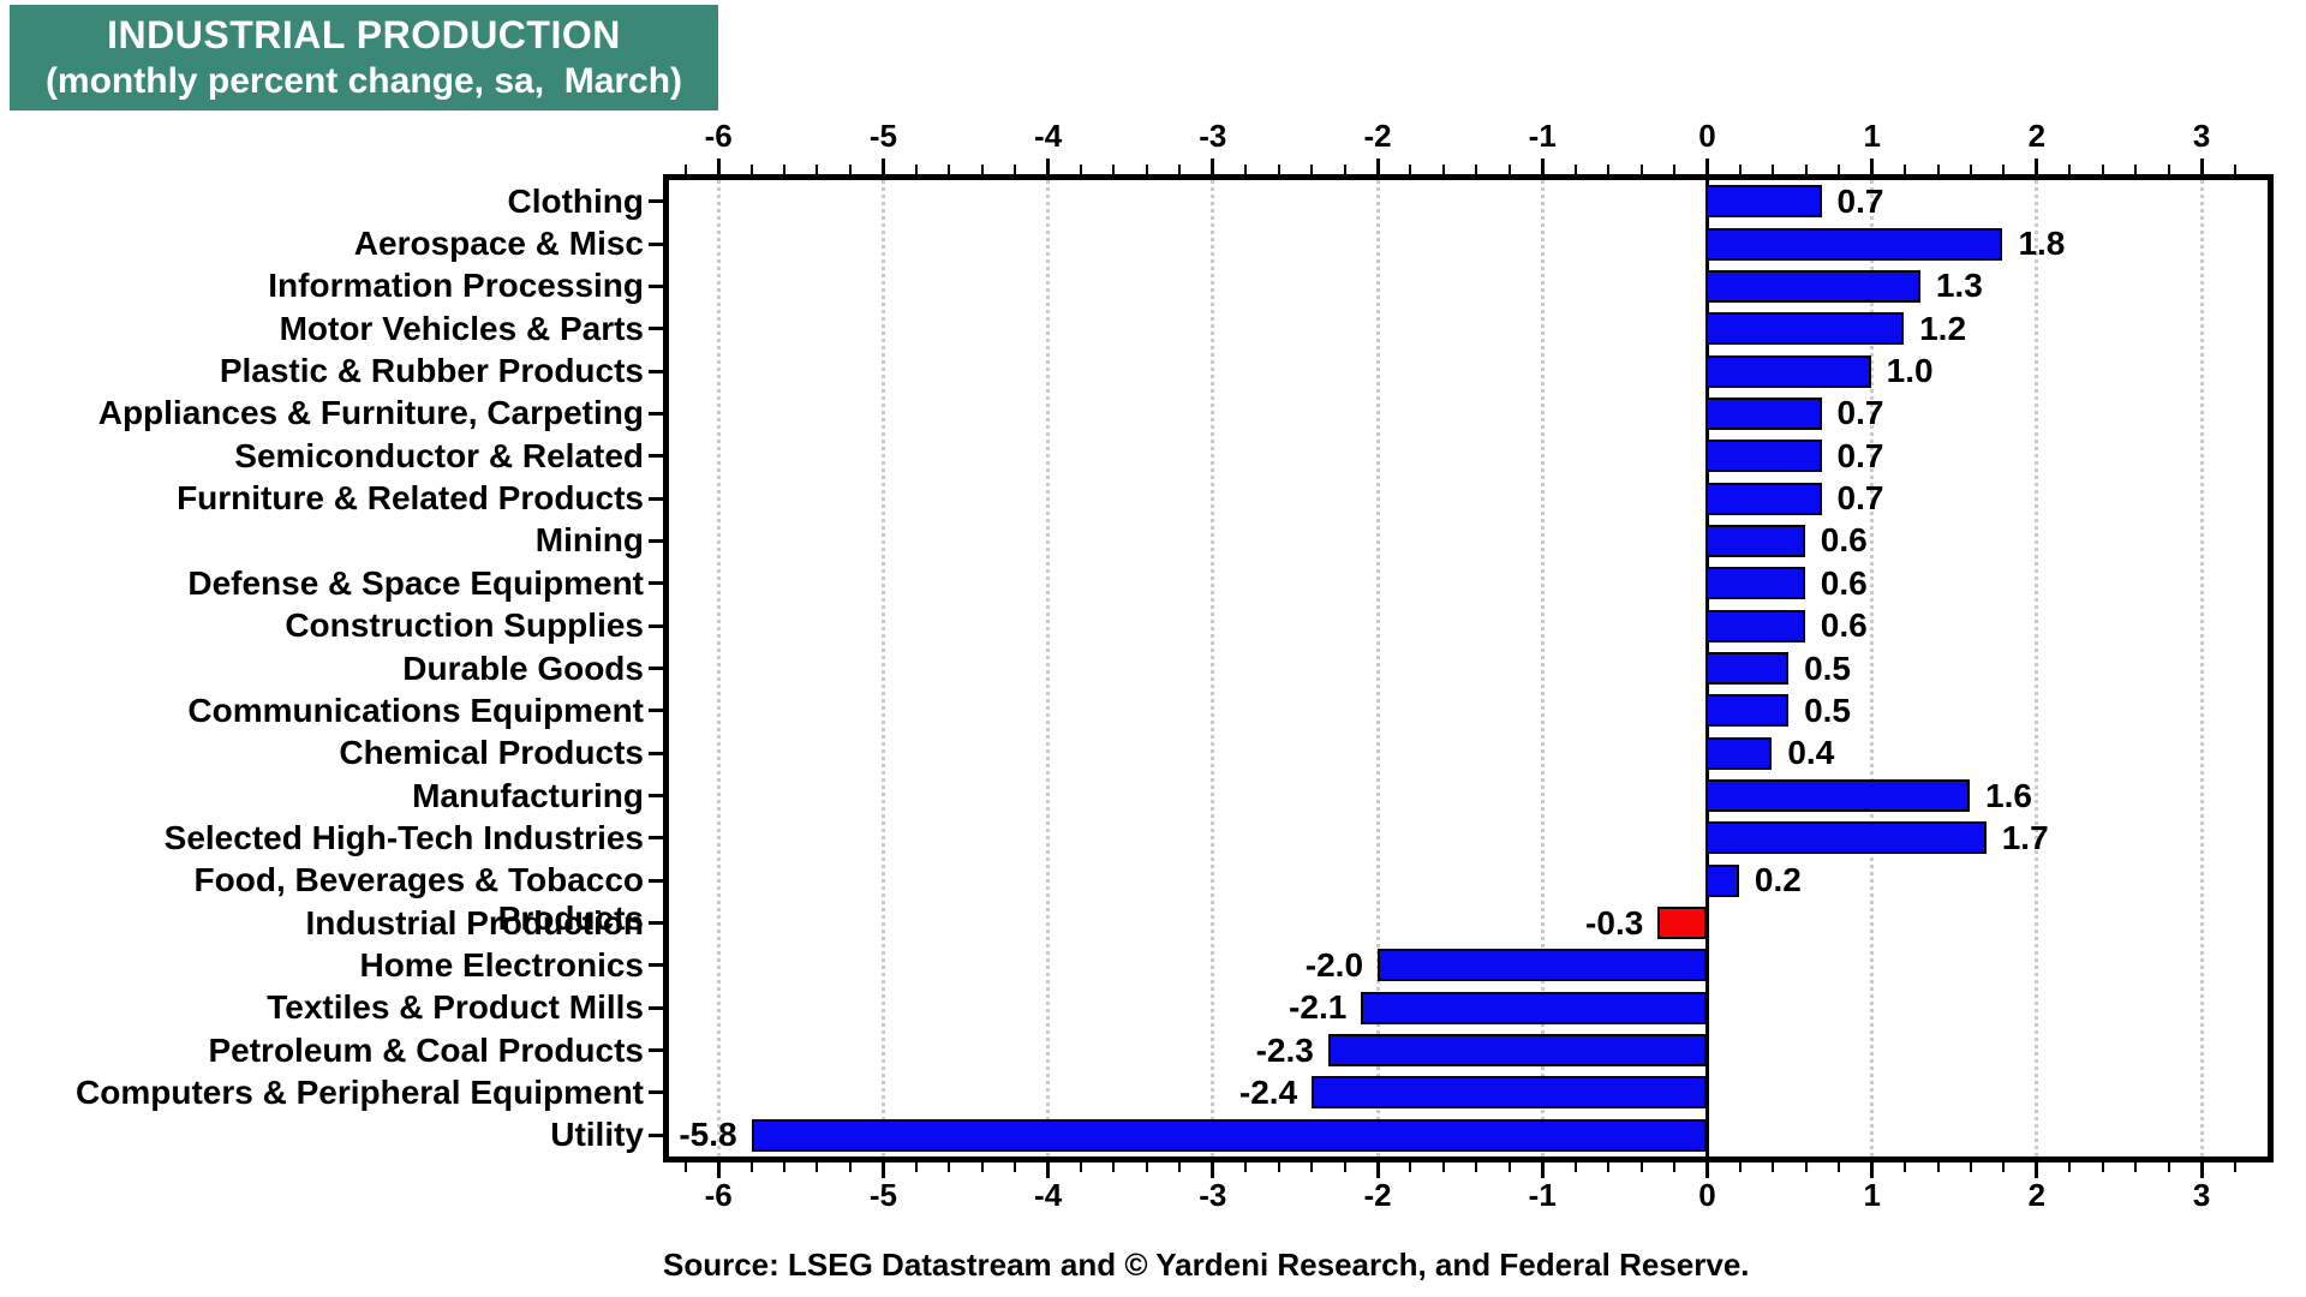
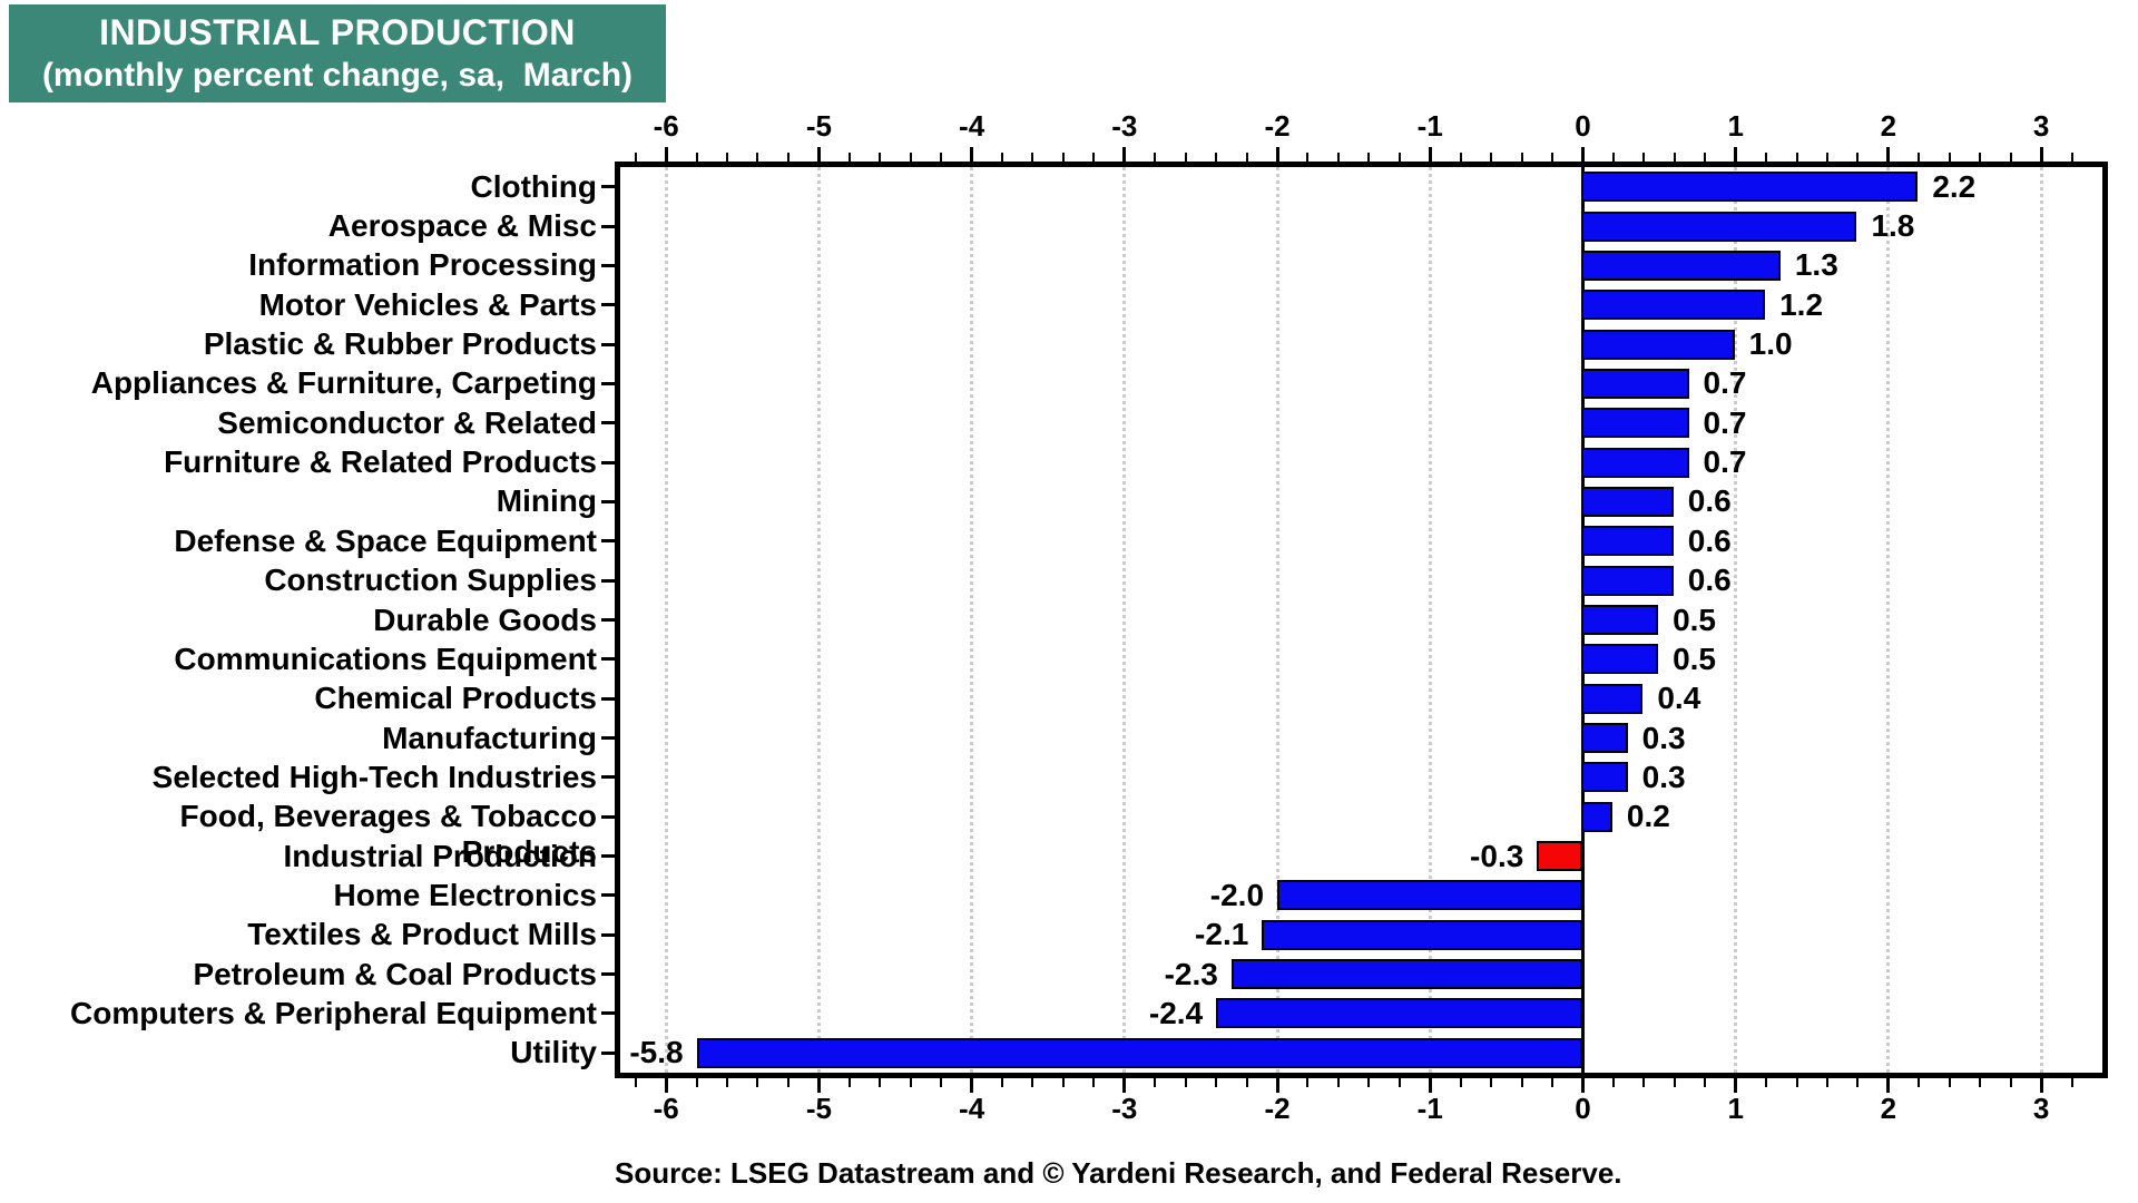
Clothing: 0.7 -> 2.2
Manufacturing: 1.6 -> 0.3
Selected High-Tech Industries: 1.7 -> 0.3
